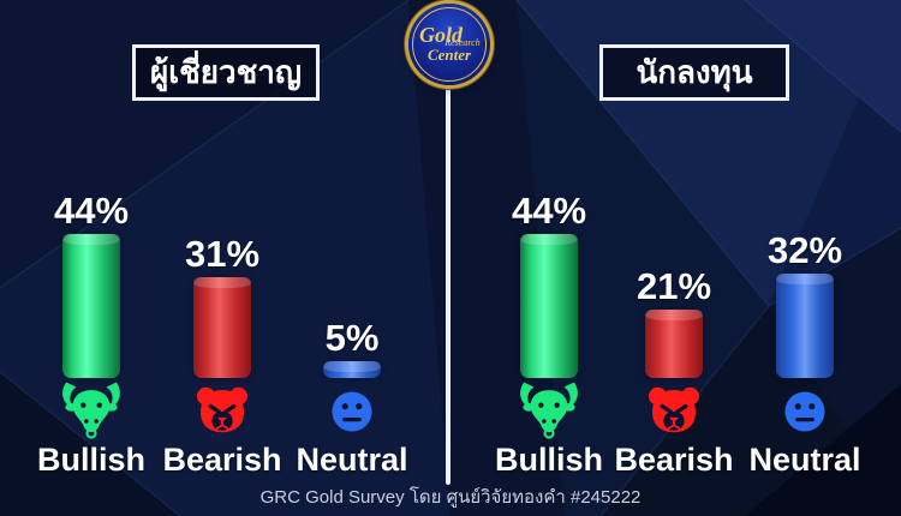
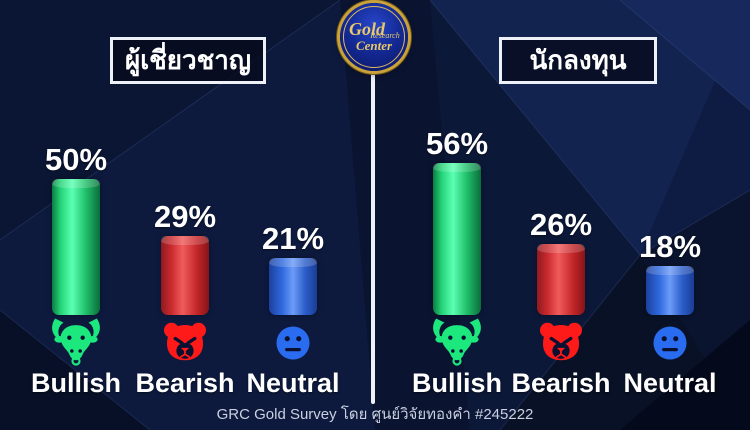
ผู้เชี่ยวชาญ/Bullish: 44% -> 50%
นักลงทุน/Bullish: 44% -> 56%
ผู้เชี่ยวชาญ/Bearish: 31% -> 29%
นักลงทุน/Bearish: 21% -> 26%
ผู้เชี่ยวชาญ/Neutral: 5% -> 21%
นักลงทุน/Neutral: 32% -> 18%
